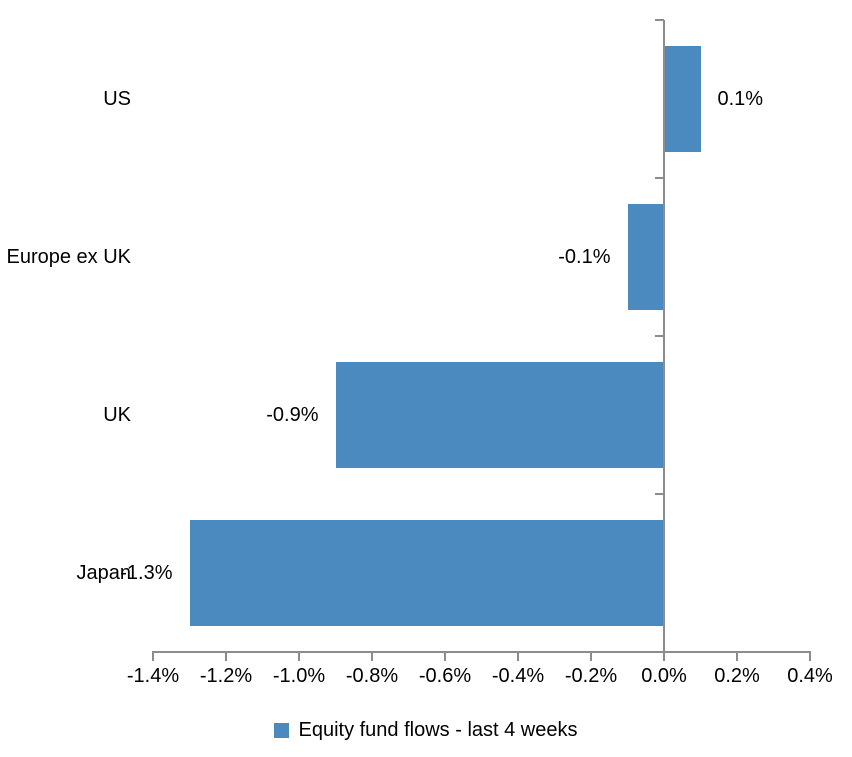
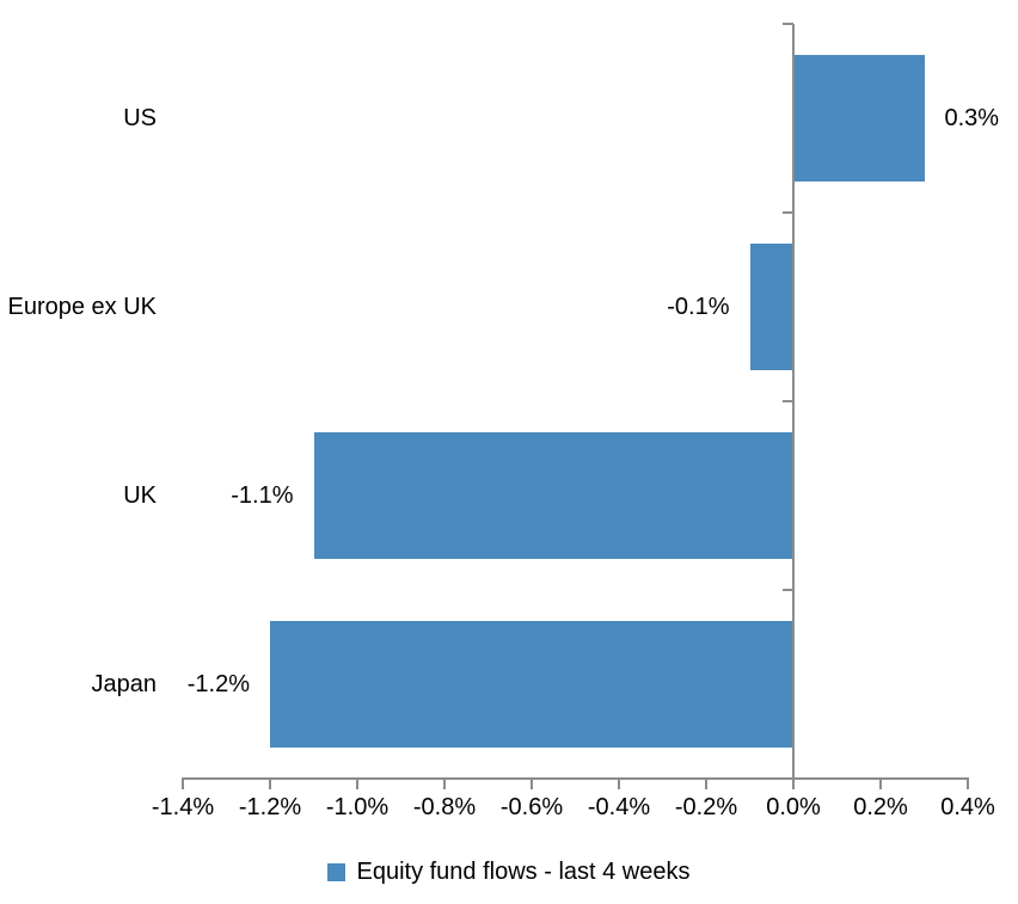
US: 0.1% -> 0.3%
UK: -0.9% -> -1.1%
Japan: -1.3% -> -1.2%
